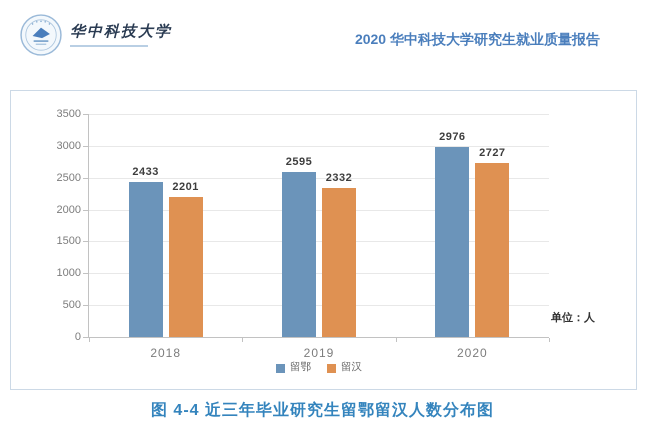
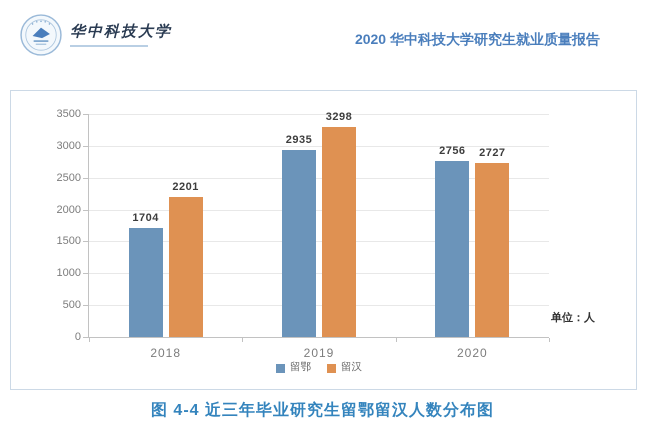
留鄂/2018: 2433 -> 1704
留鄂/2019: 2595 -> 2935
留汉/2019: 2332 -> 3298
留鄂/2020: 2976 -> 2756
